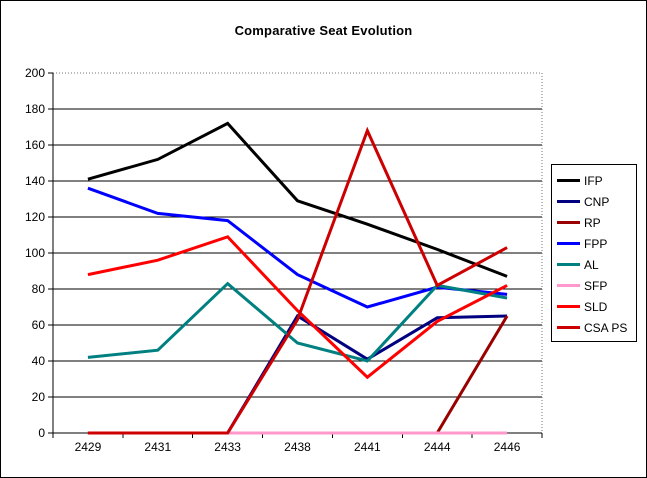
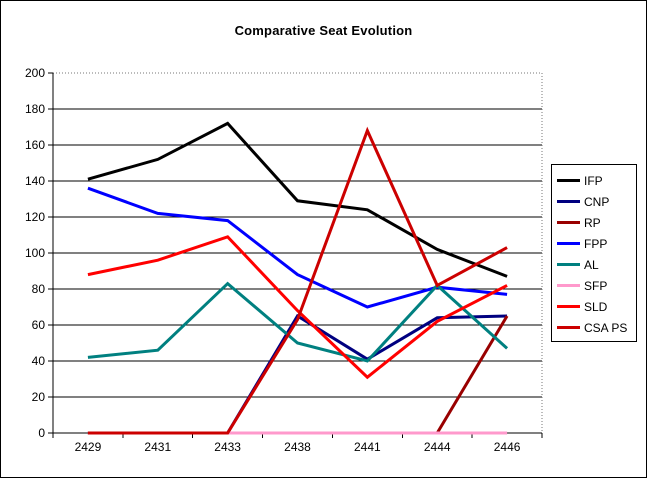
IFP/2441: 116 -> 124
AL/2446: 75 -> 47
